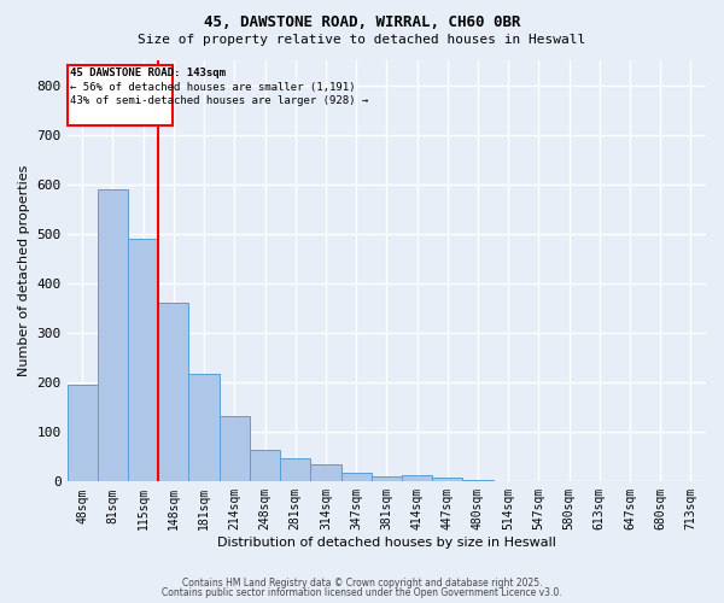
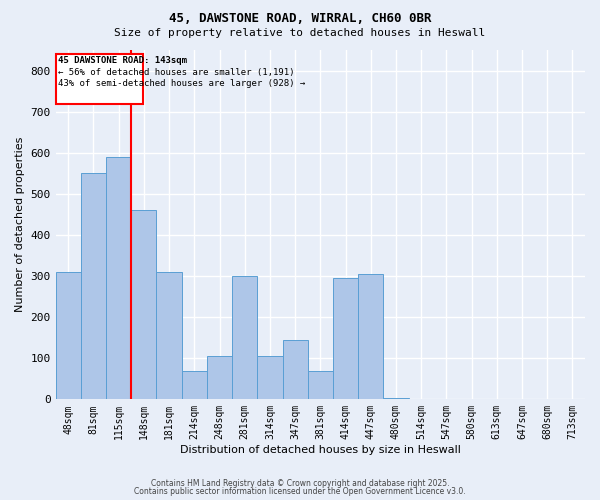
48sqm: 195 -> 310
81sqm: 590 -> 550
115sqm: 490 -> 590
148sqm: 360 -> 460
181sqm: 218 -> 310
214sqm: 133 -> 70
248sqm: 65 -> 105
281sqm: 46 -> 300
314sqm: 35 -> 105
347sqm: 17 -> 145
381sqm: 10 -> 70
414sqm: 12 -> 295
447sqm: 8 -> 305
